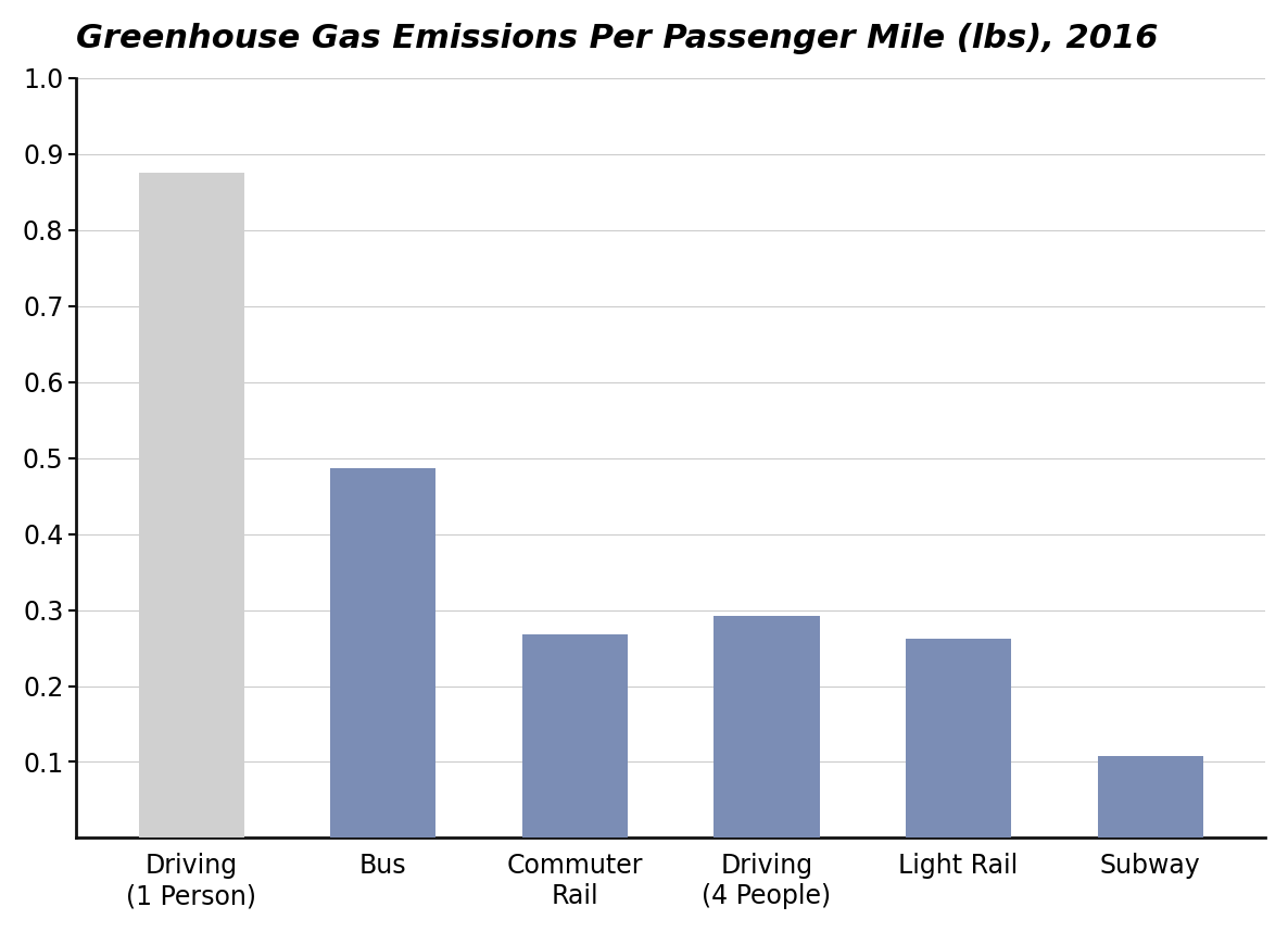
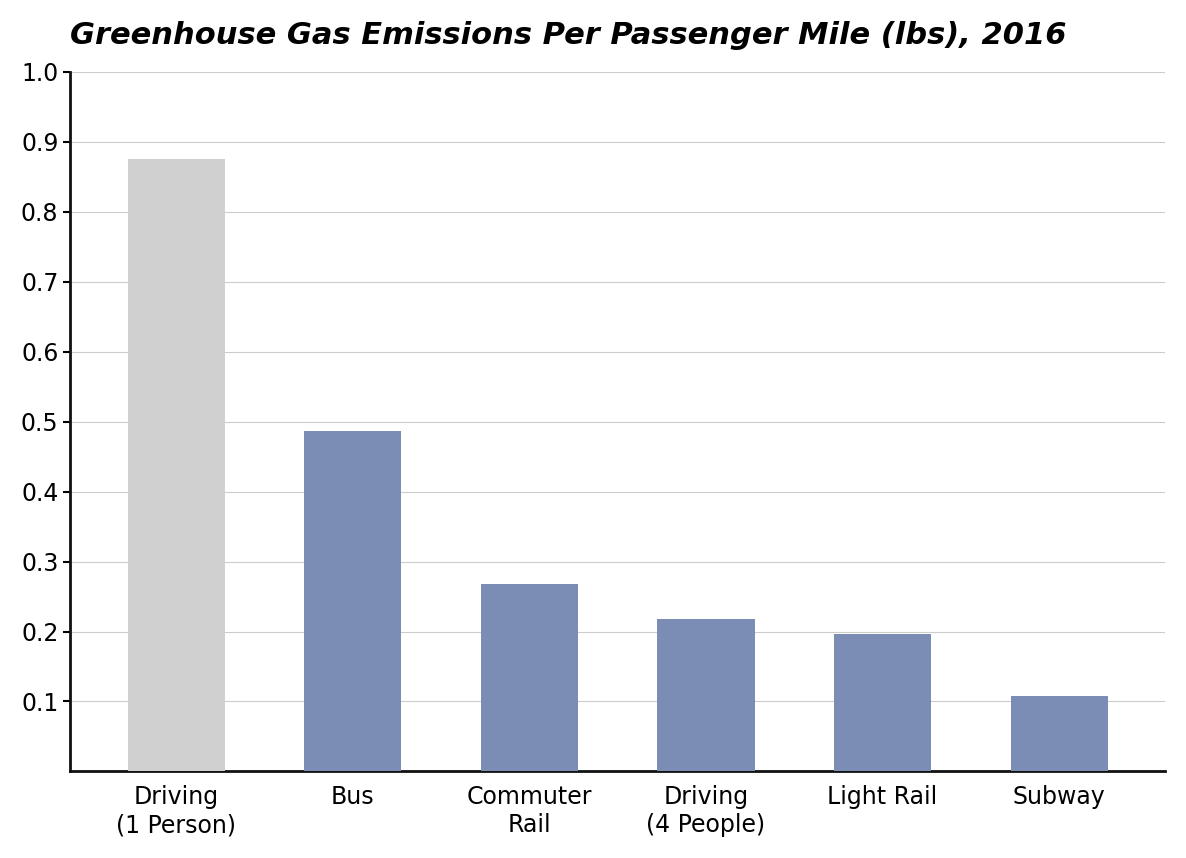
Driving (4 People): 0.292 -> 0.218
Light Rail: 0.262 -> 0.197
